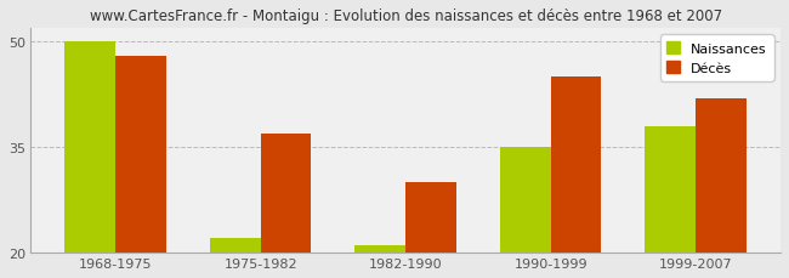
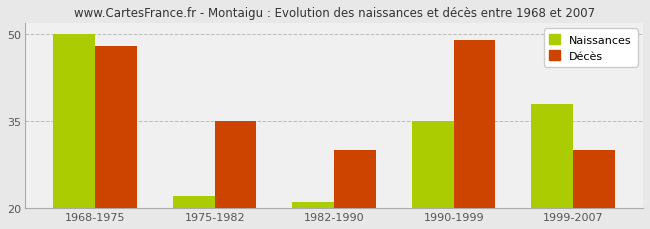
Décès/1975-1982: 37 -> 35
Décès/1990-1999: 45 -> 49
Décès/1999-2007: 42 -> 30
